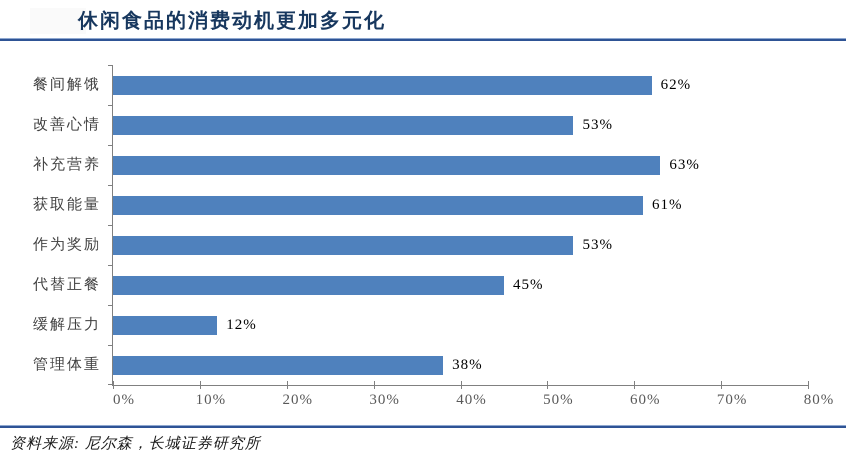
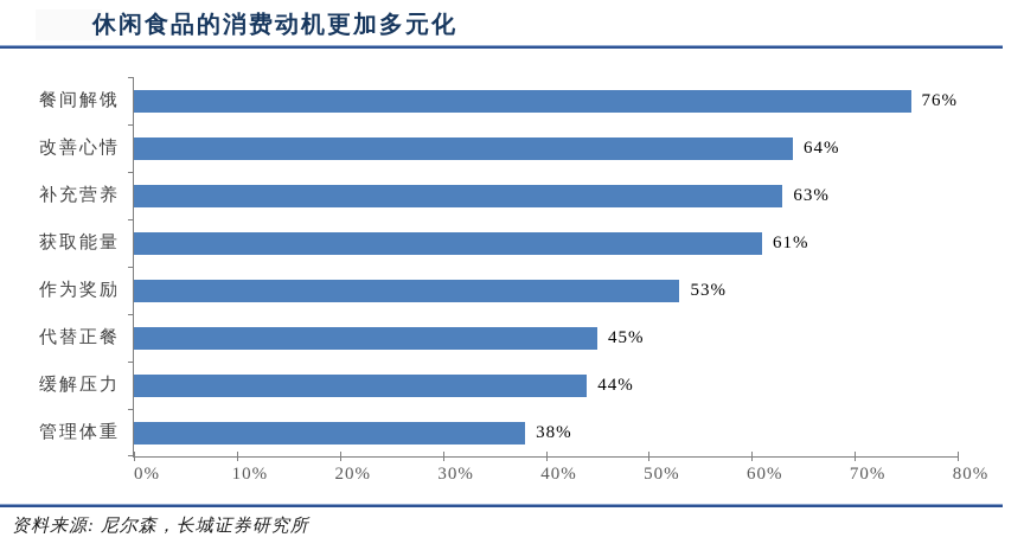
餐间解饿: 62% -> 76%
改善心情: 53% -> 64%
缓解压力: 12% -> 44%
